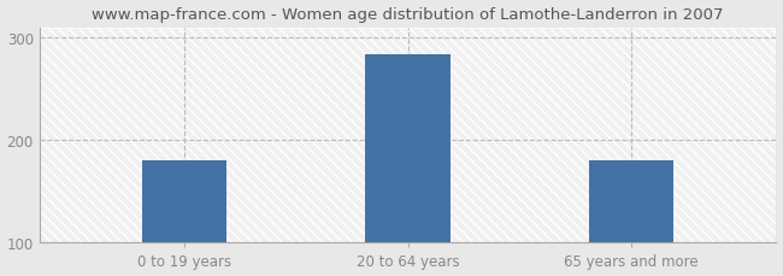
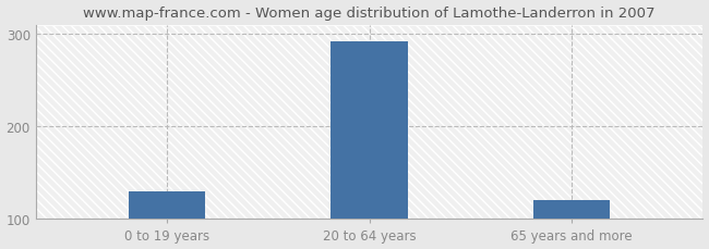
0 to 19 years: 180 -> 130
20 to 64 years: 284 -> 292
65 years and more: 180 -> 120
